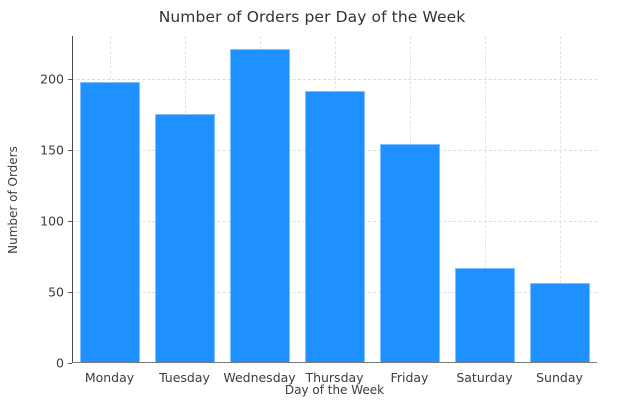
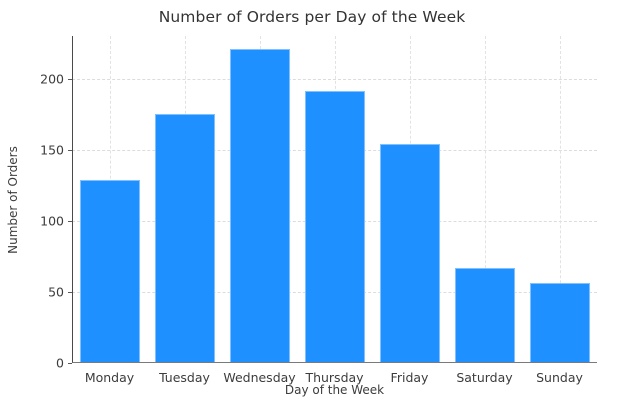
Monday: 198 -> 129
